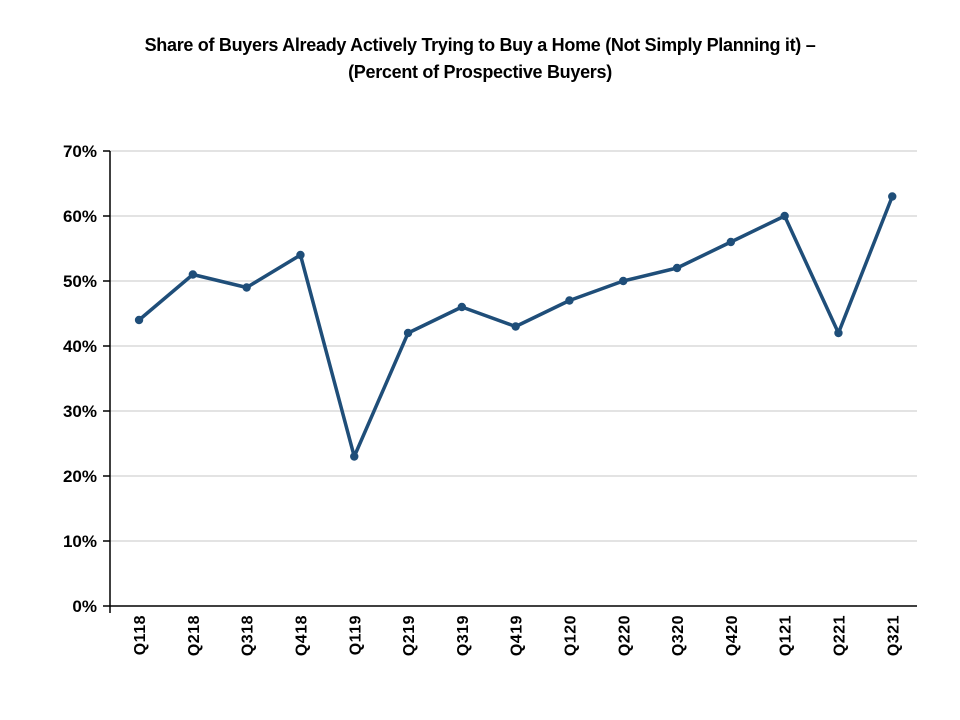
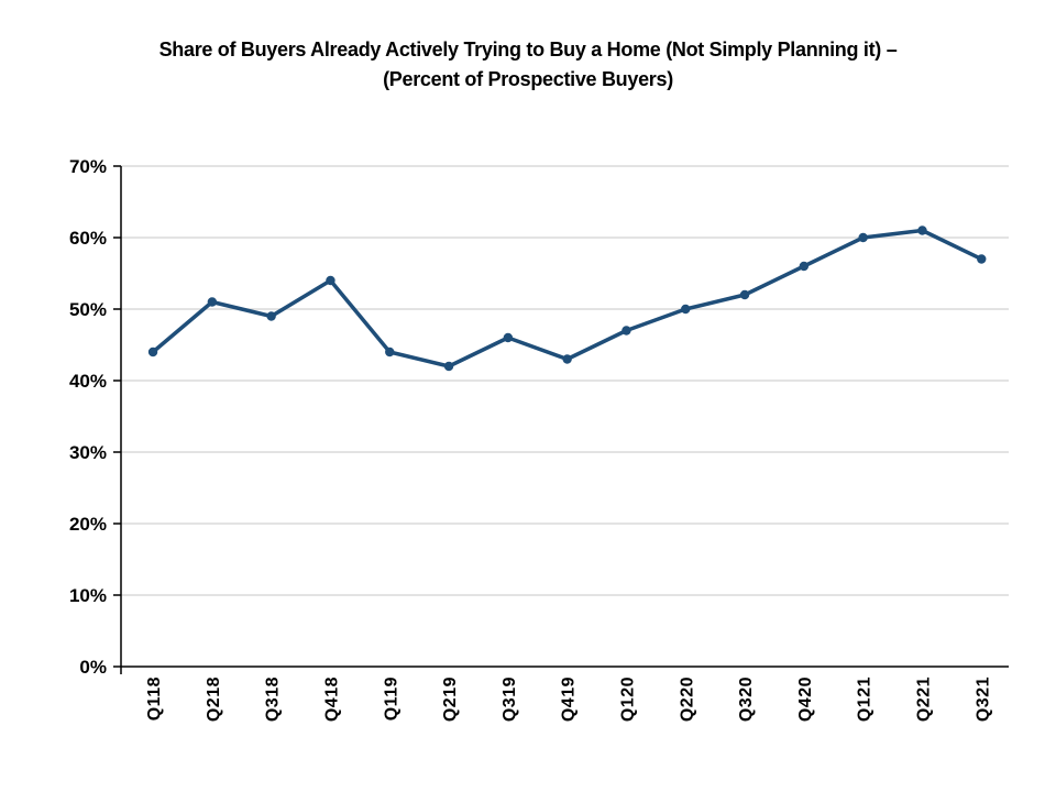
Q119: 23% -> 44%
Q221: 42% -> 61%
Q321: 63% -> 57%
